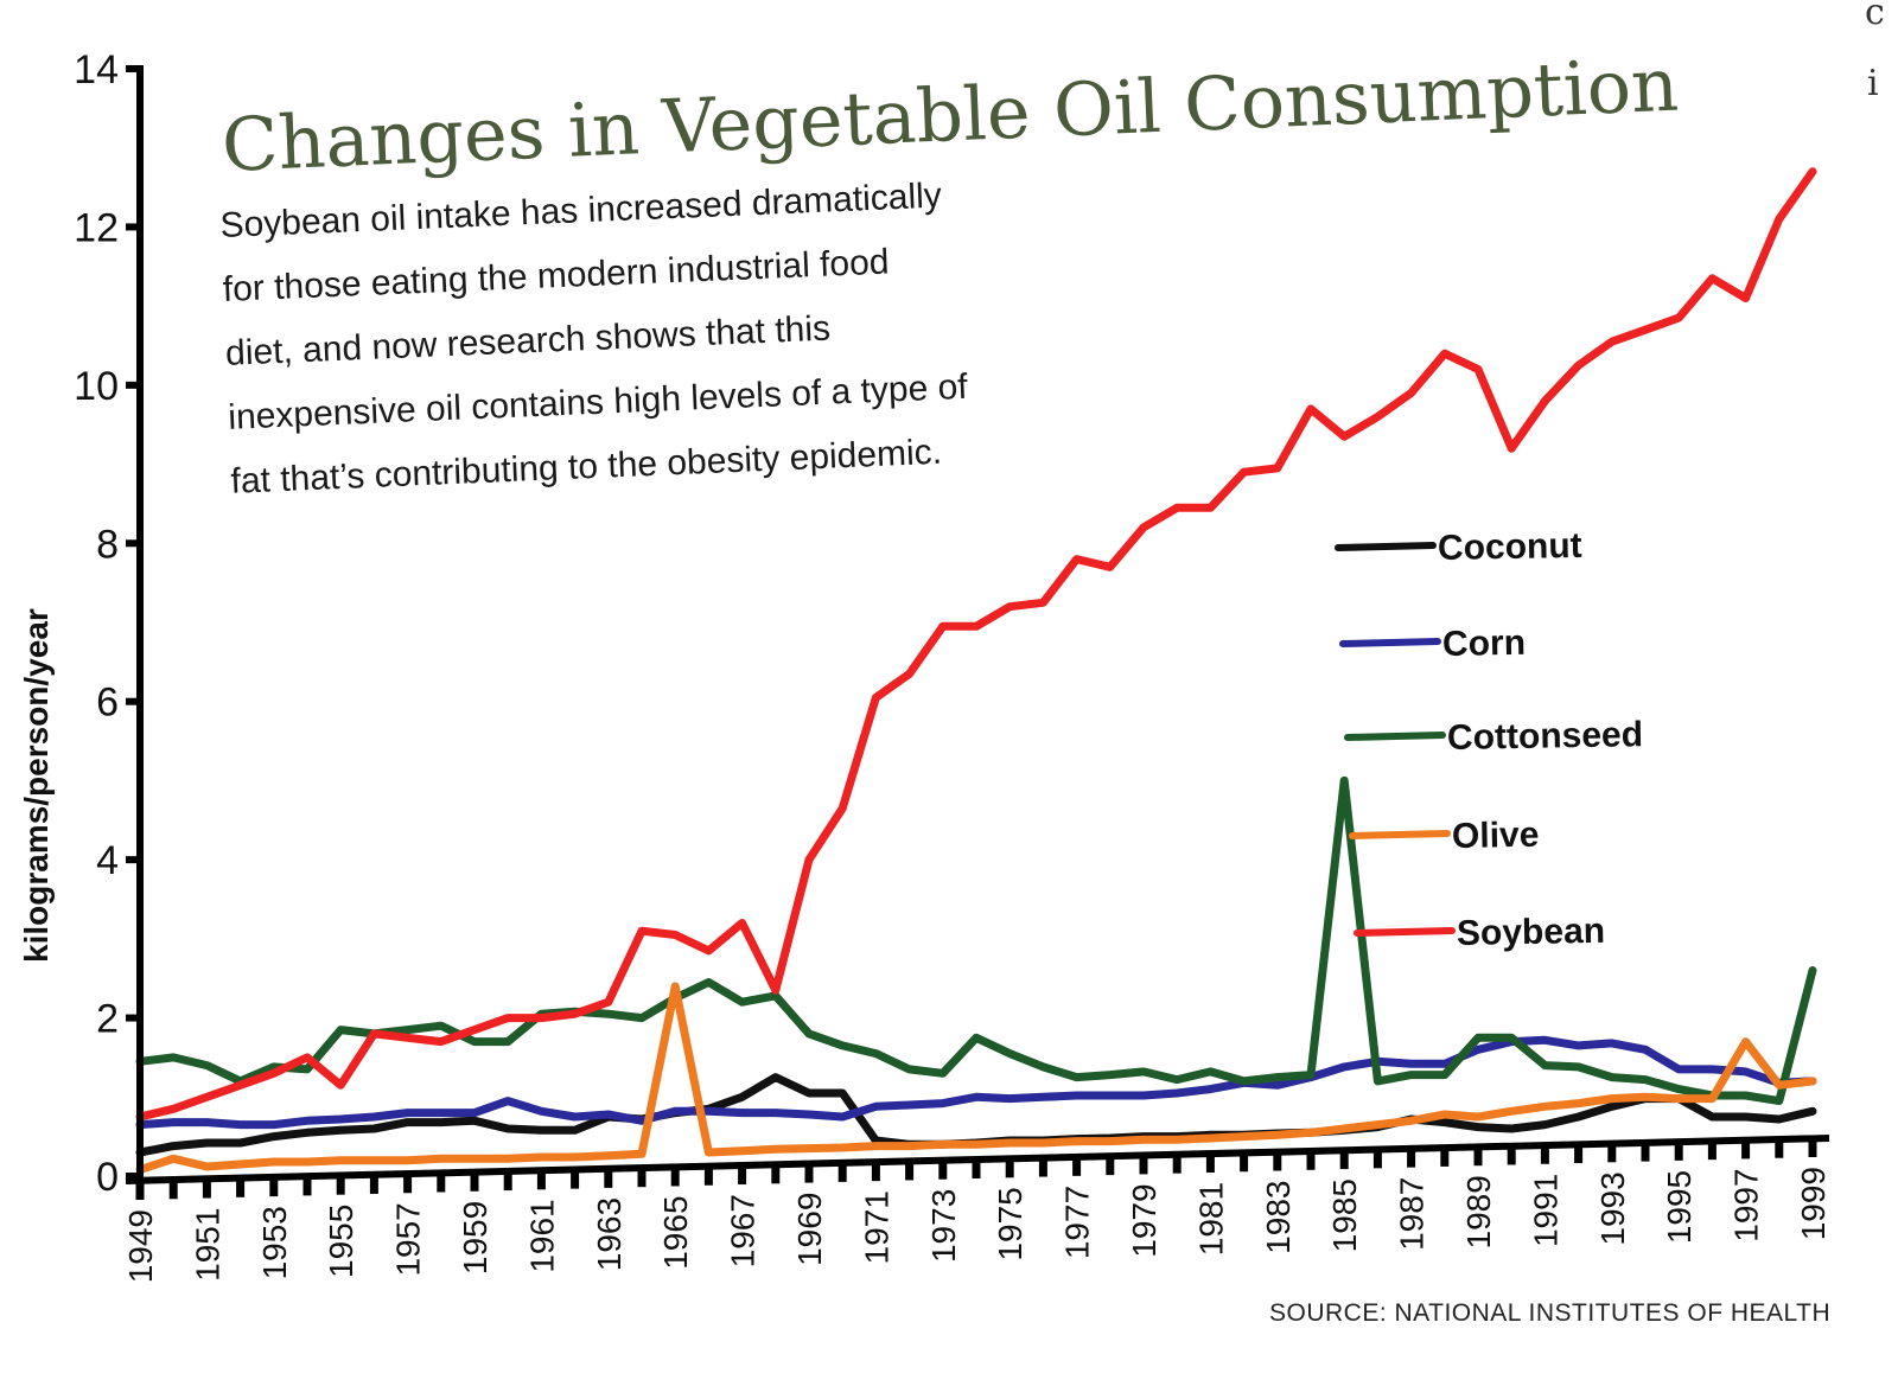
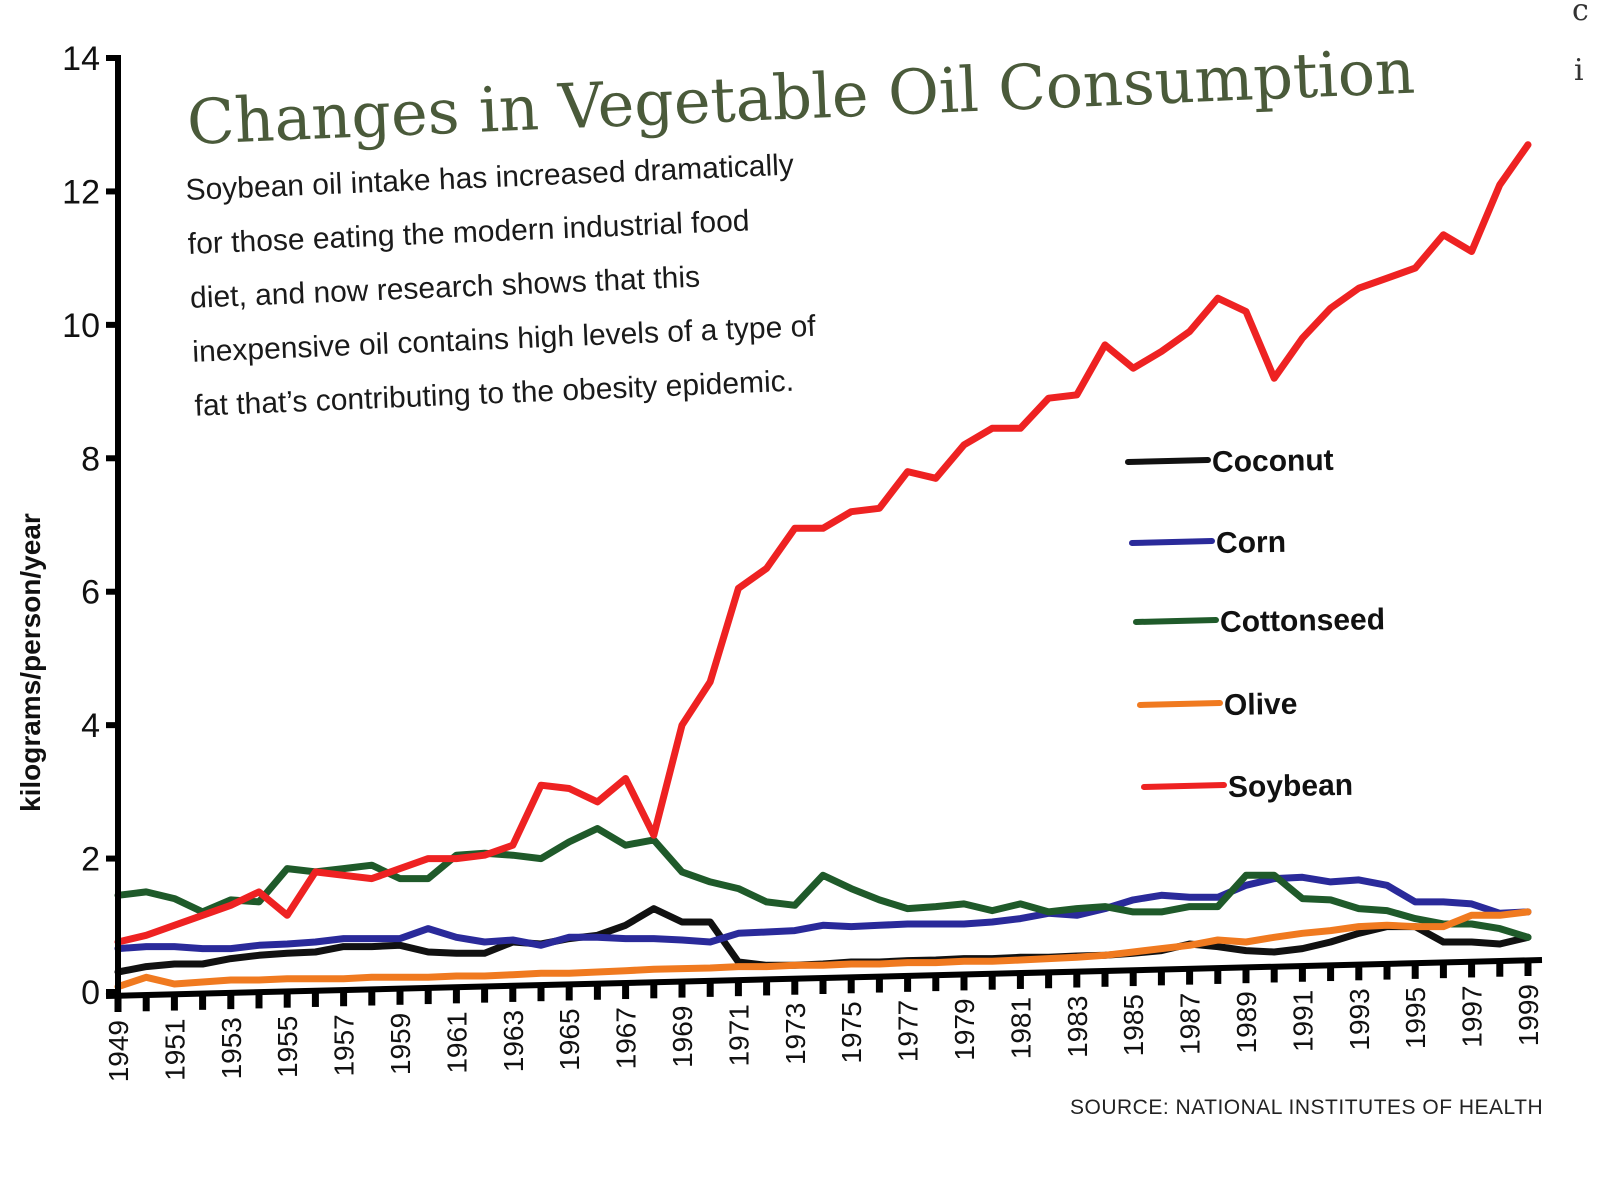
Olive/1965: 2.4 -> 0.3
Cottonseed/1985: 5.0 -> 1.2
Olive/1997: 1.7 -> 1.1
Cottonseed/1999: 2.6 -> 0.8
